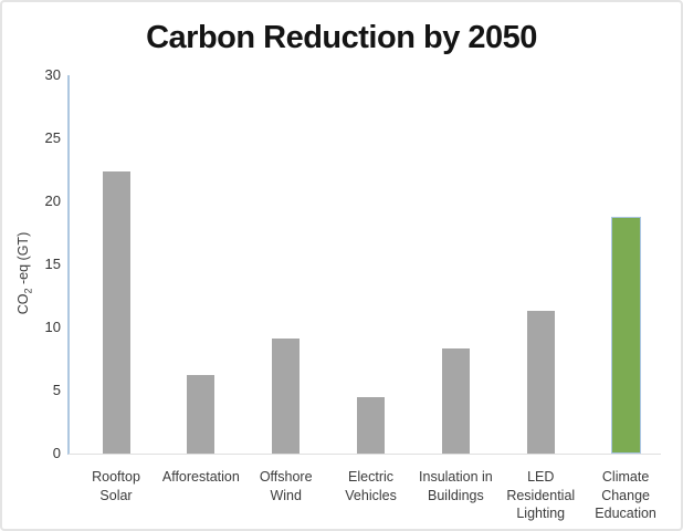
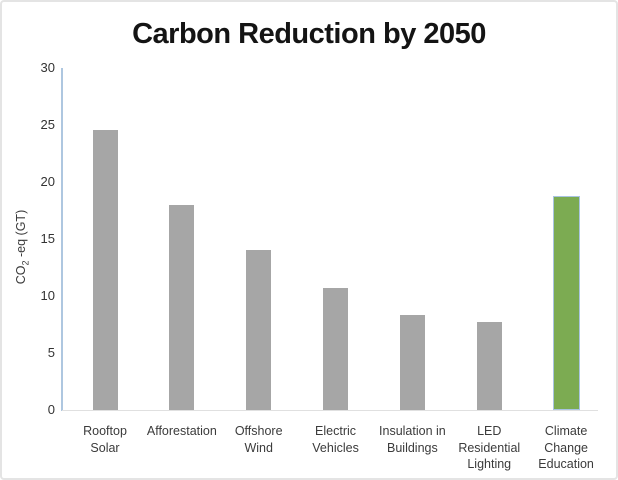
Rooftop Solar: 22.4 -> 24.6
Afforestation: 6.2 -> 18.0
Offshore Wind: 9.1 -> 14.0
Electric Vehicles: 4.5 -> 10.7
LED Residential Lighting: 11.3 -> 7.7
